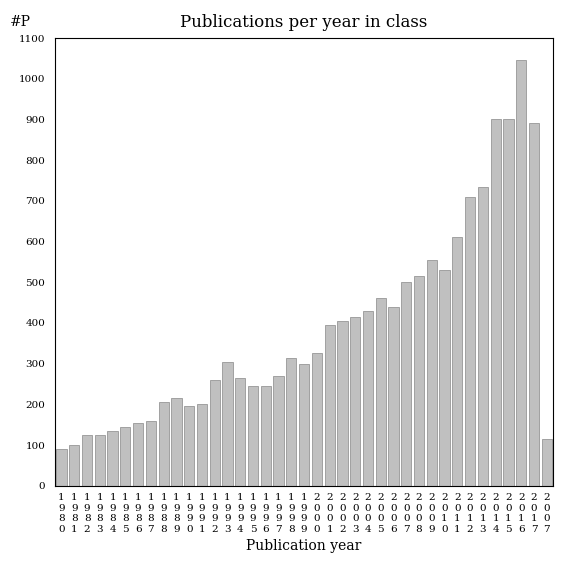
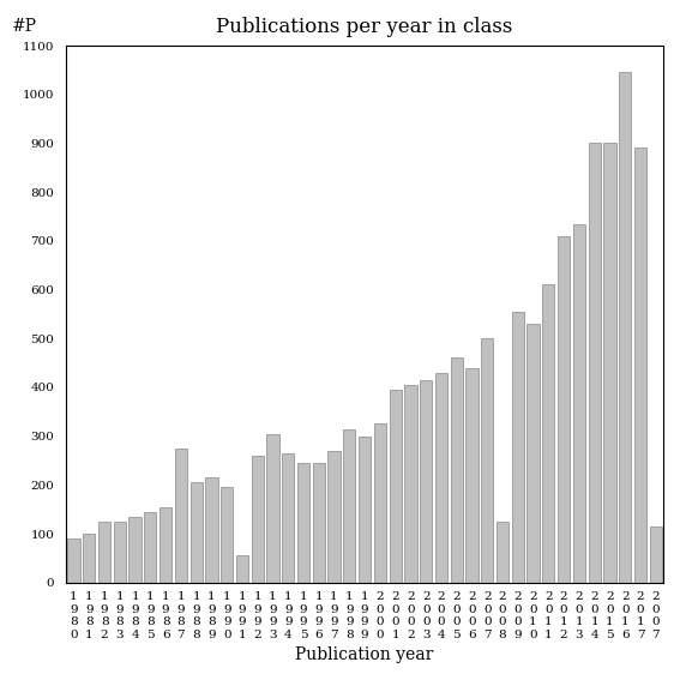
1 9 8 7: 160 -> 275
1 9 9 1: 200 -> 55
2 0 0 8: 515 -> 125
